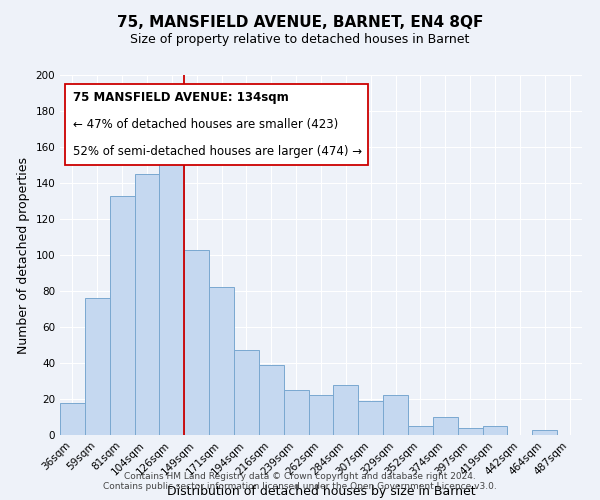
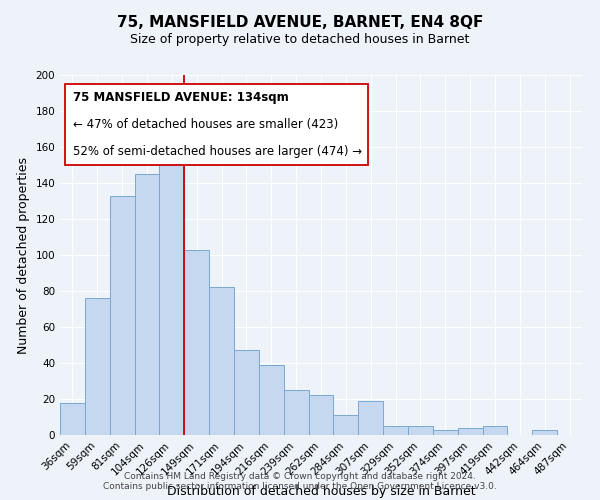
284sqm: 28 -> 11
329sqm: 22 -> 5
374sqm: 10 -> 3
